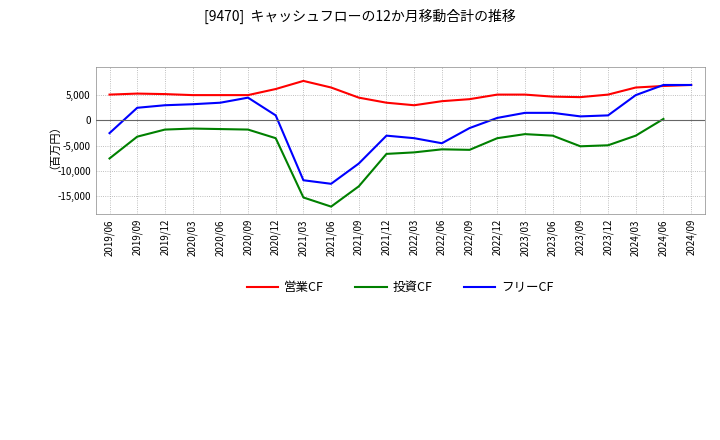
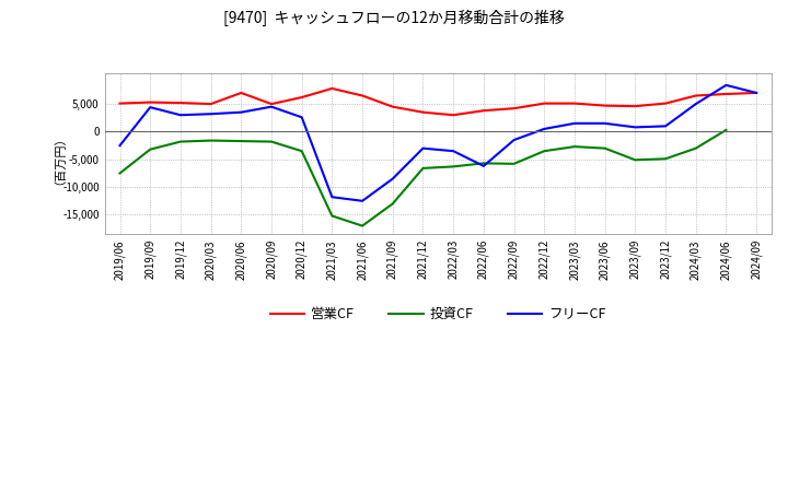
フリーCF/2019/09: 2,500 -> 4,400
営業CF/2020/06: 5,000 -> 7,000
フリーCF/2020/12: 1,000 -> 2,600
フリーCF/2022/06: -4,500 -> -6,200
フリーCF/2024/06: 7,000 -> 8,400
